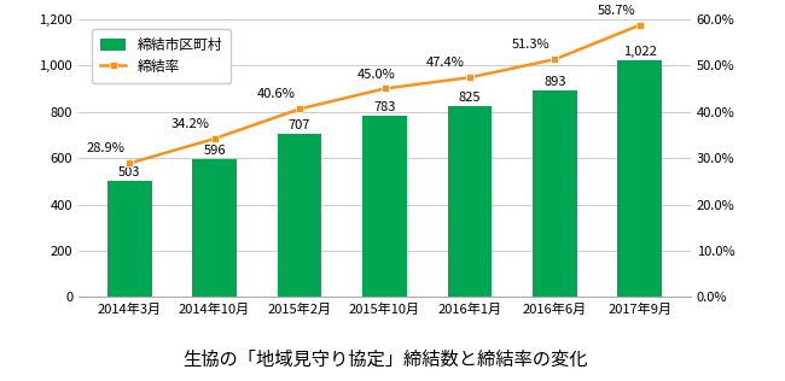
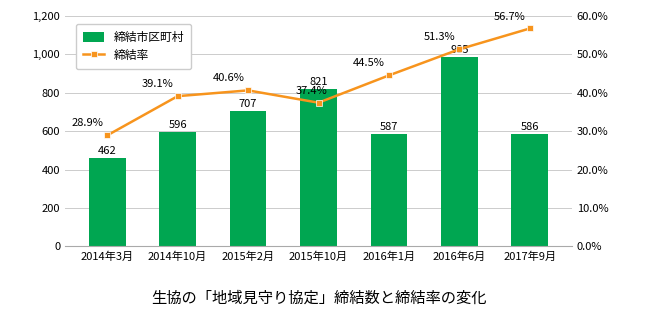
締結市区町村/2014年3月: 503 -> 462
締結率/2014年10月: 34.2% -> 39.1%
締結市区町村/2015年10月: 783 -> 821
締結率/2015年10月: 45.0% -> 37.4%
締結市区町村/2016年1月: 825 -> 587
締結率/2016年1月: 47.4% -> 44.5%
締結市区町村/2016年6月: 893 -> 985
締結市区町村/2017年9月: 1,022 -> 586
締結率/2017年9月: 58.7% -> 56.7%
